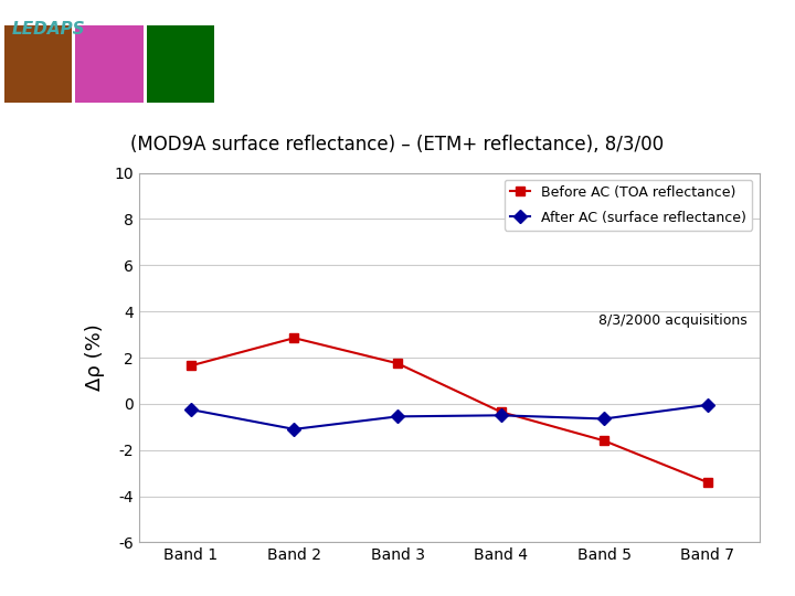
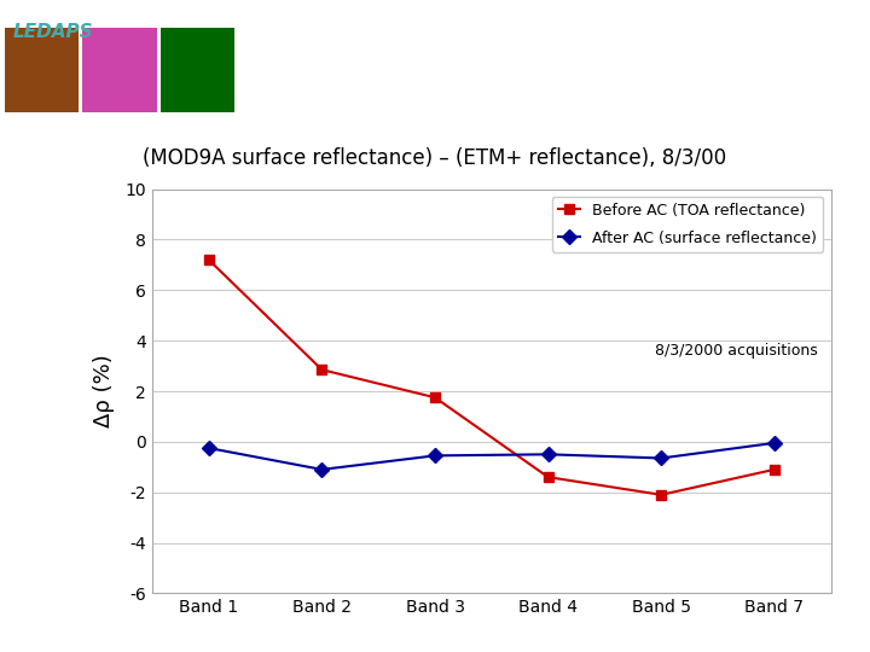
Before AC (TOA reflectance)/Band 1: 1.65 -> 7.20
Before AC (TOA reflectance)/Band 4: -0.35 -> -1.40
Before AC (TOA reflectance)/Band 5: -1.60 -> -2.10
Before AC (TOA reflectance)/Band 7: -3.40 -> -1.10
